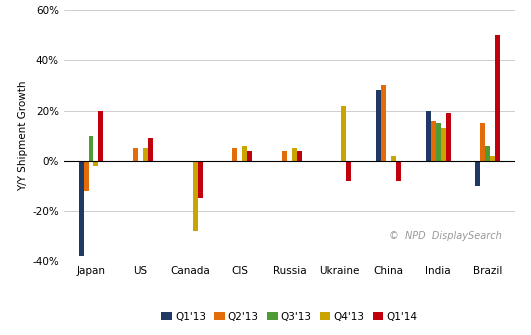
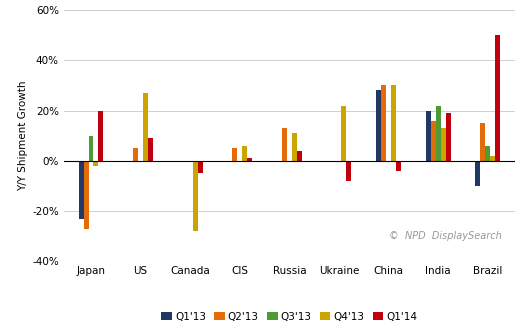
Q1'13/Japan: -38% -> -23%
Q2'13/Japan: -12% -> -27%
Q4'13/US: 5% -> 27%
Q1'14/Canada: -15% -> -5%
Q1'14/CIS: 4% -> 1%
Q2'13/Russia: 4% -> 13%
Q4'13/Russia: 5% -> 11%
Q4'13/China: 2% -> 30%
Q1'14/China: -8% -> -4%
Q3'13/India: 15% -> 22%
